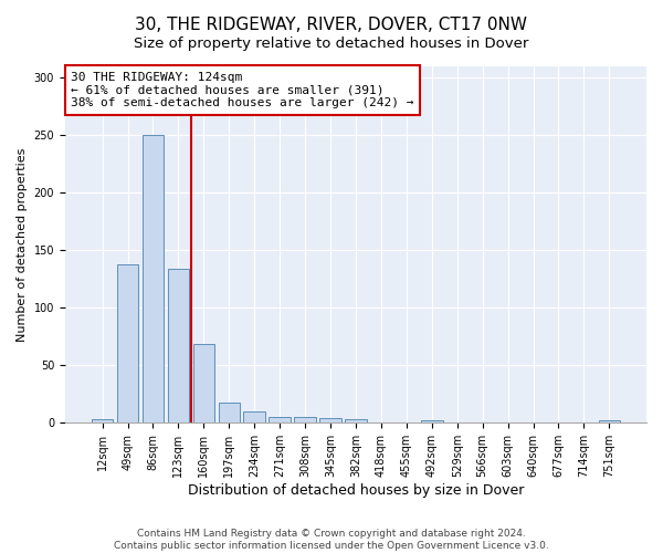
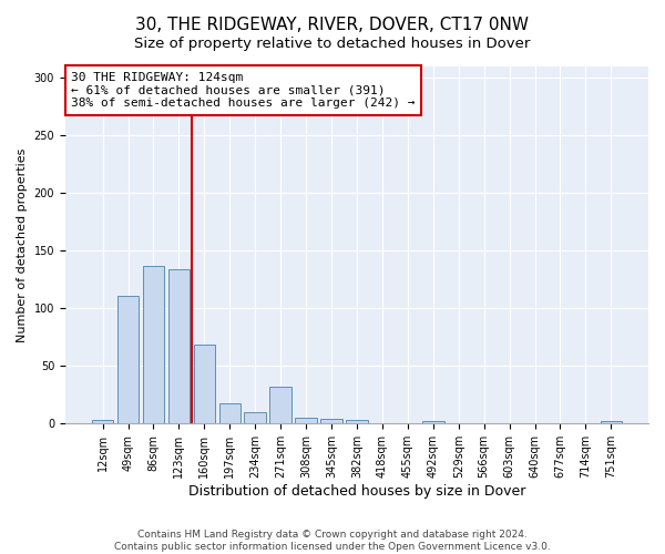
49sqm: 138 -> 111
86sqm: 250 -> 137
271sqm: 5 -> 32
